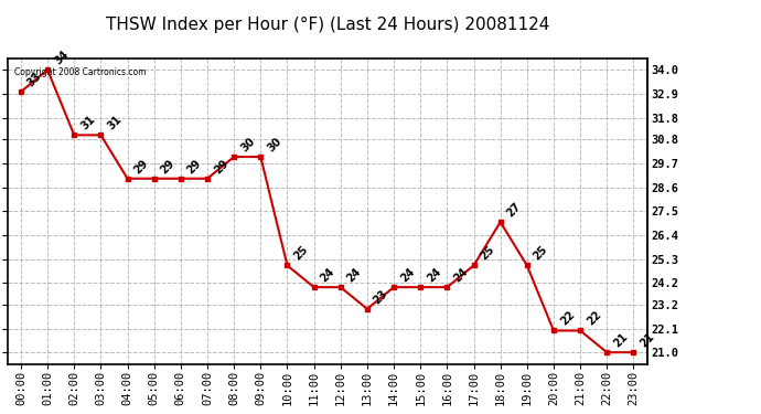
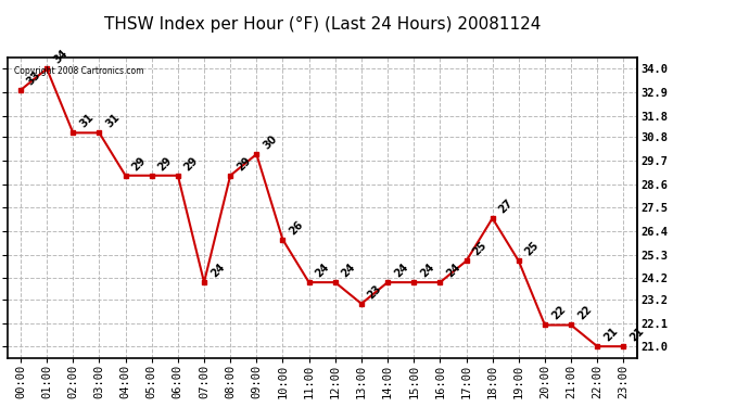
07:00: 29 -> 24
08:00: 30 -> 29
10:00: 25 -> 26
